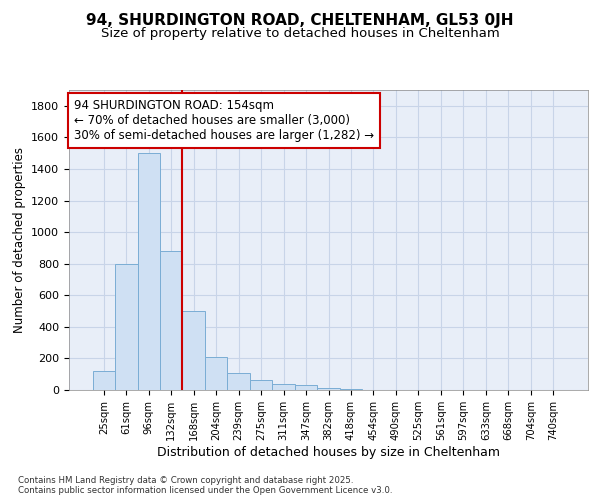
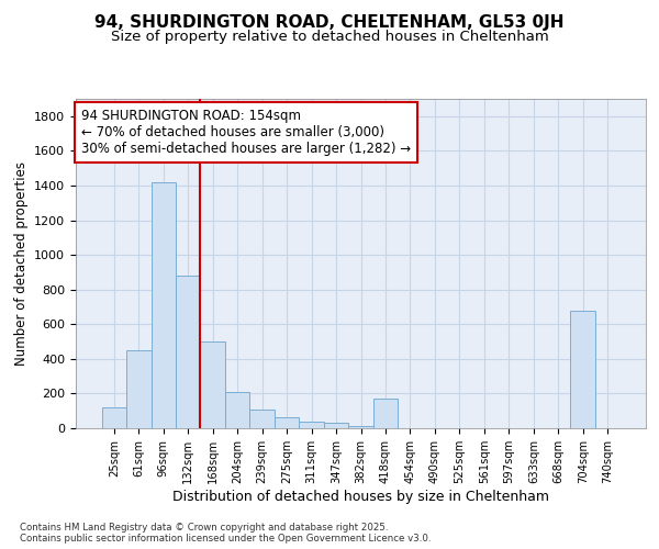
61sqm: 800 -> 450
96sqm: 1500 -> 1420
418sqm: 0 -> 170
704sqm: 0 -> 680
